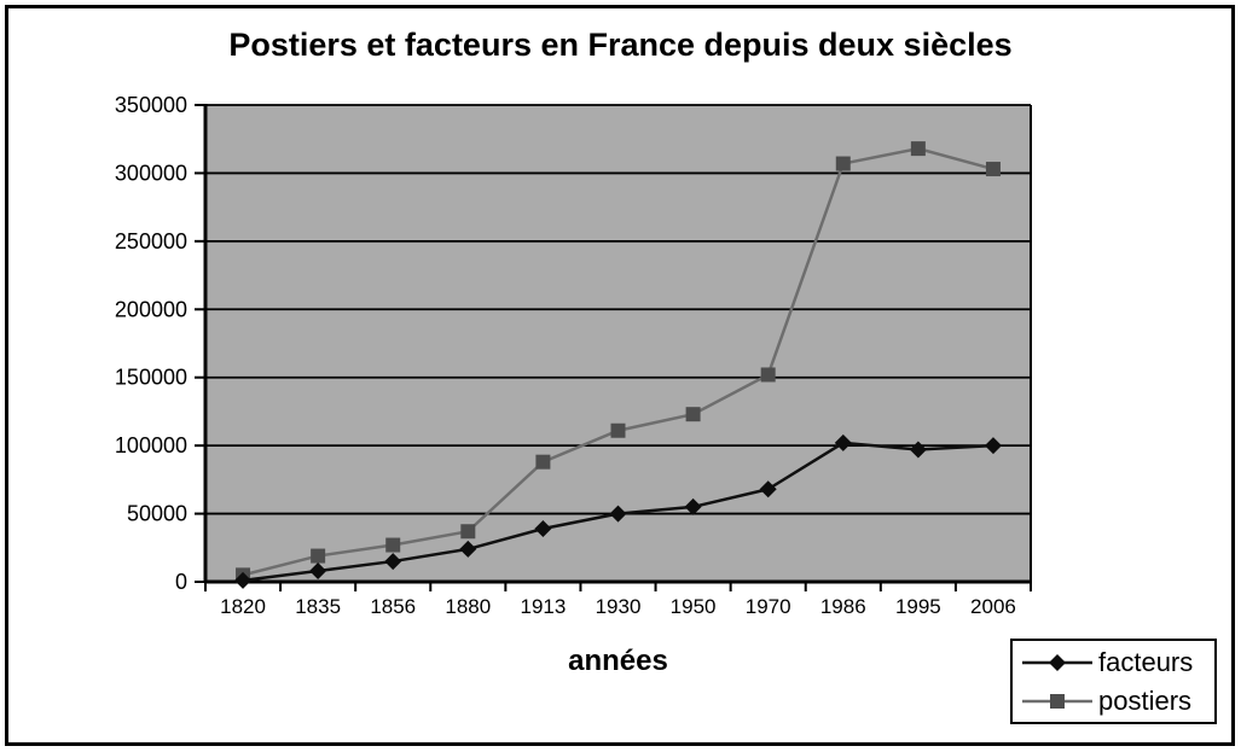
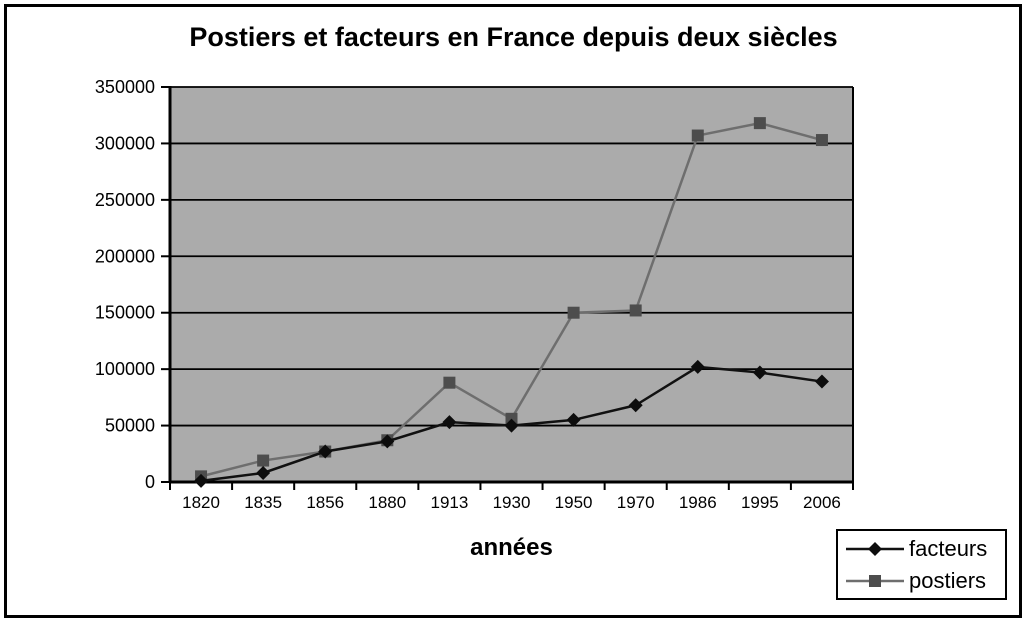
facteurs/1856: 15000 -> 27000
facteurs/1880: 24000 -> 36000
facteurs/1913: 39000 -> 53000
postiers/1930: 111000 -> 56000
postiers/1950: 123000 -> 150000
facteurs/2006: 100000 -> 89000
